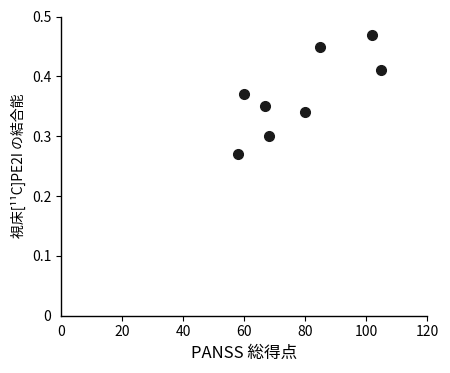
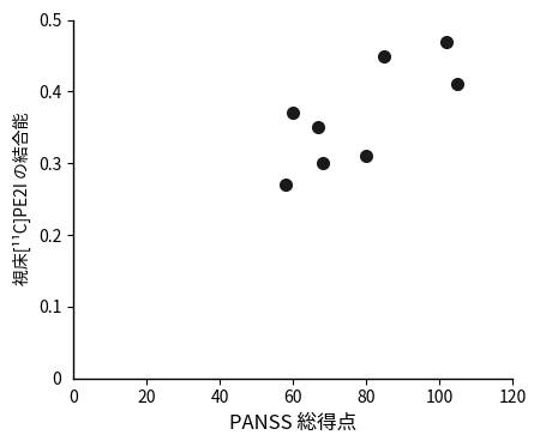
80: 0.34 -> 0.31
